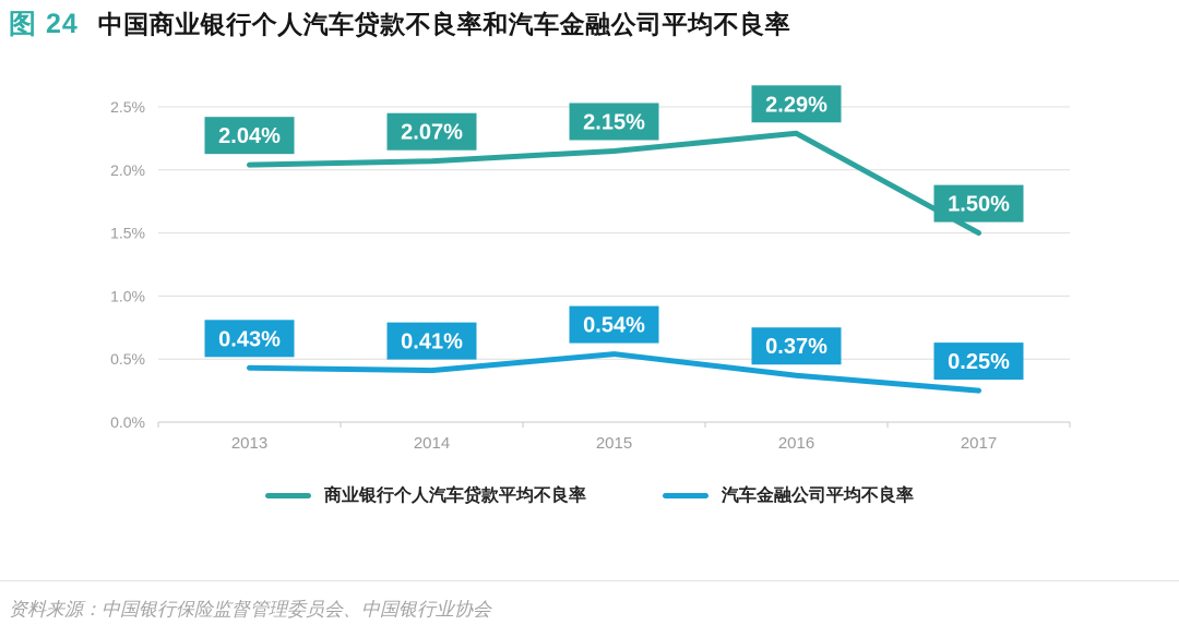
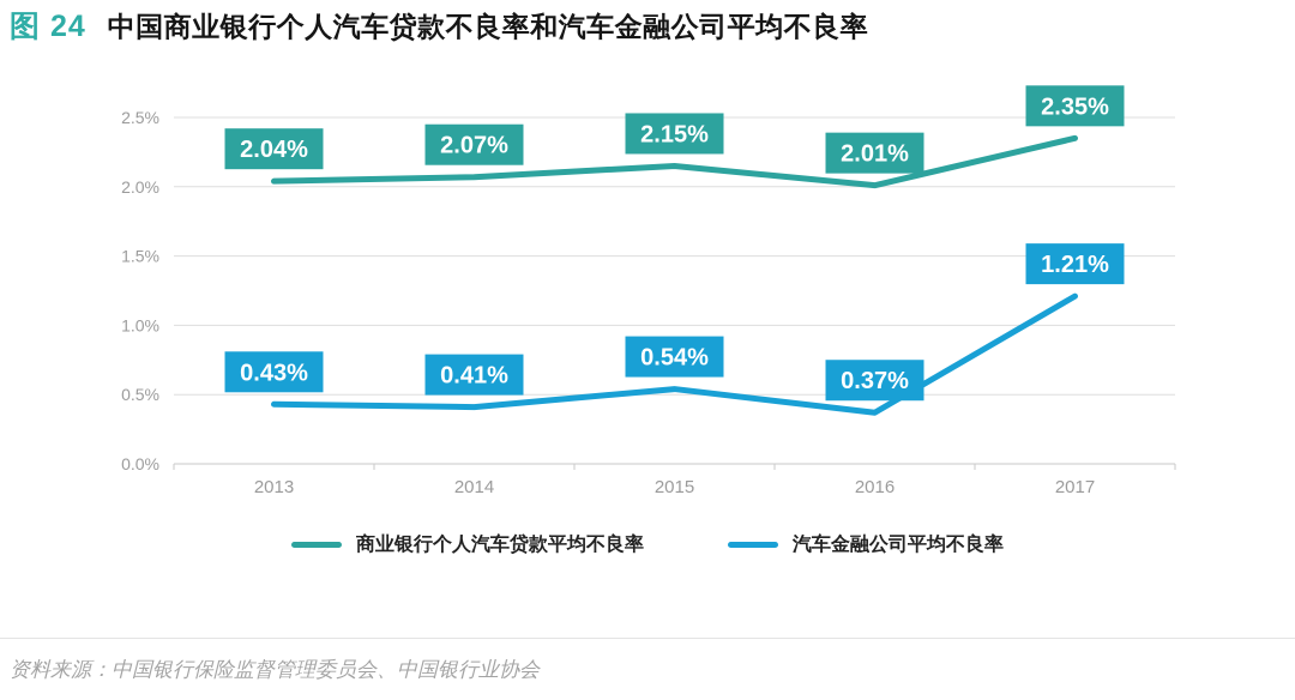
商业银行个人汽车贷款平均不良率/2016: 2.29% -> 2.01%
商业银行个人汽车贷款平均不良率/2017: 1.50% -> 2.35%
汽车金融公司平均不良率/2017: 0.25% -> 1.21%
